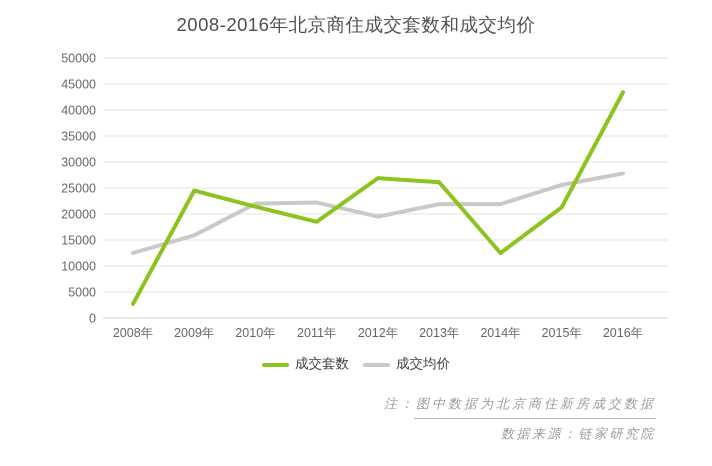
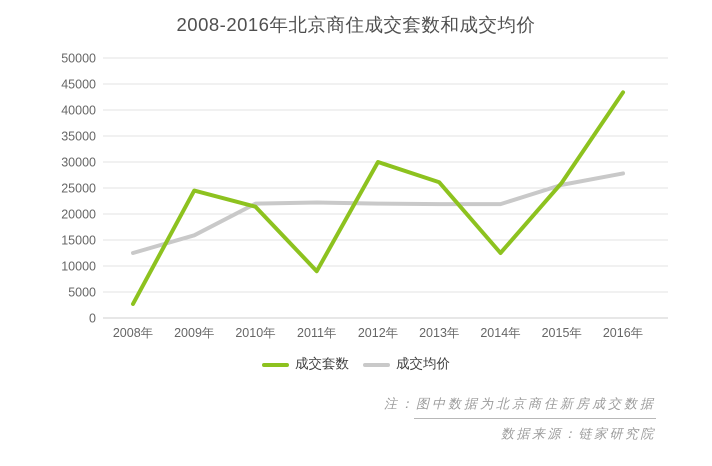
成交套数/2011年: 18000 -> 9000
成交套数/2012年: 27000 -> 30000
成交均价/2012年: 20000 -> 22000
成交套数/2015年: 21000 -> 26000
